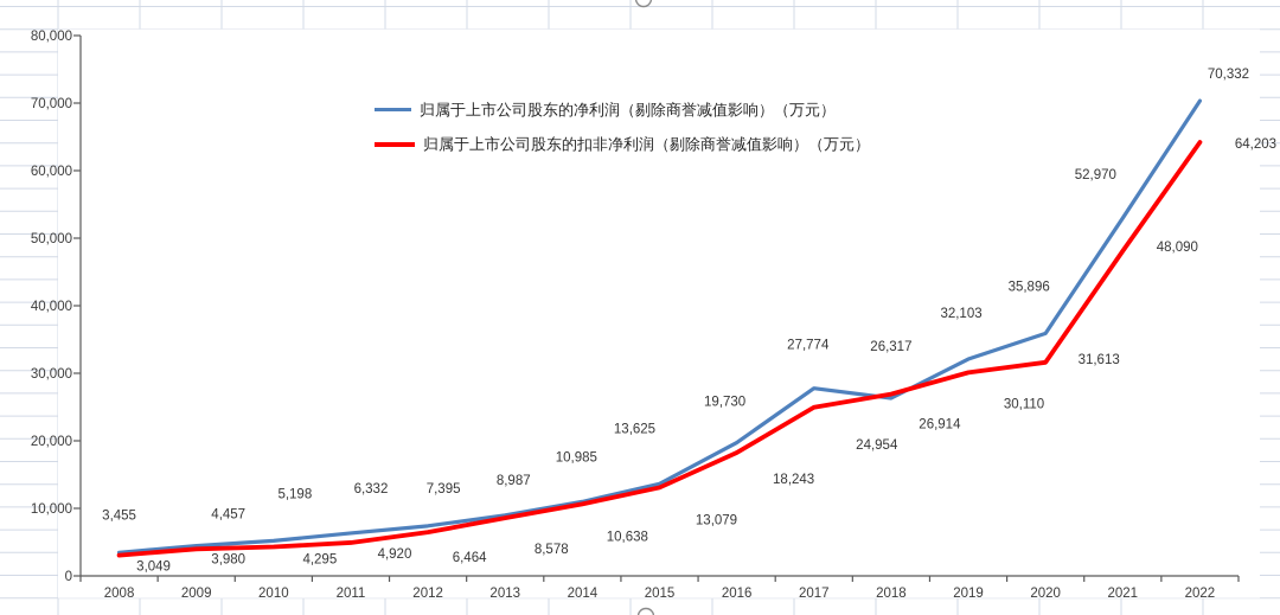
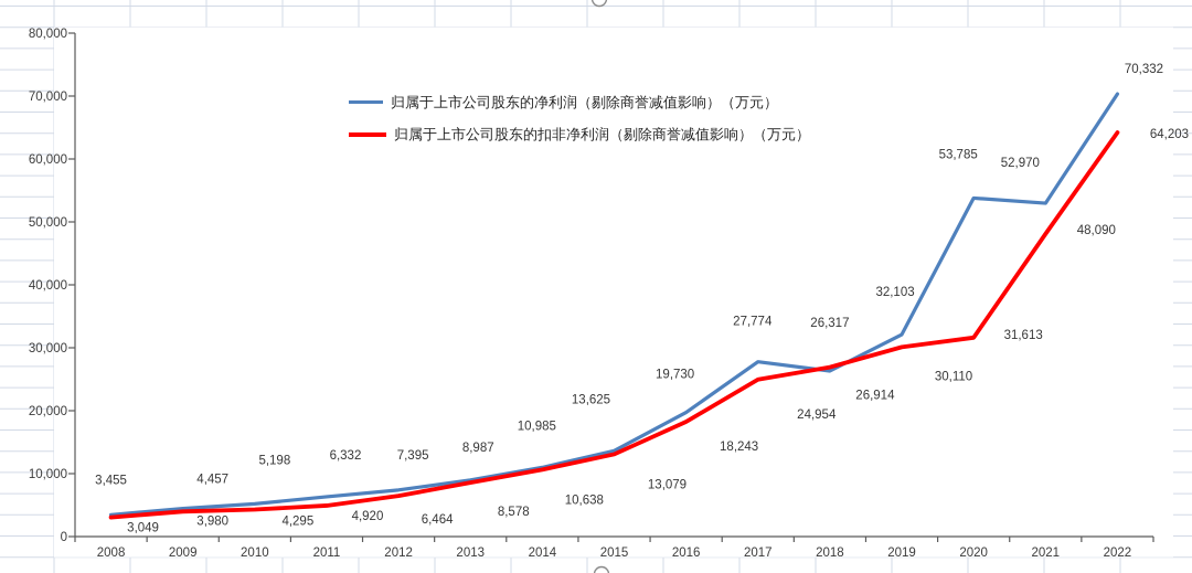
归属于上市公司股东的净利润（剔除商誉减值影响）（万元）/2020: 35,896 -> 53,785
